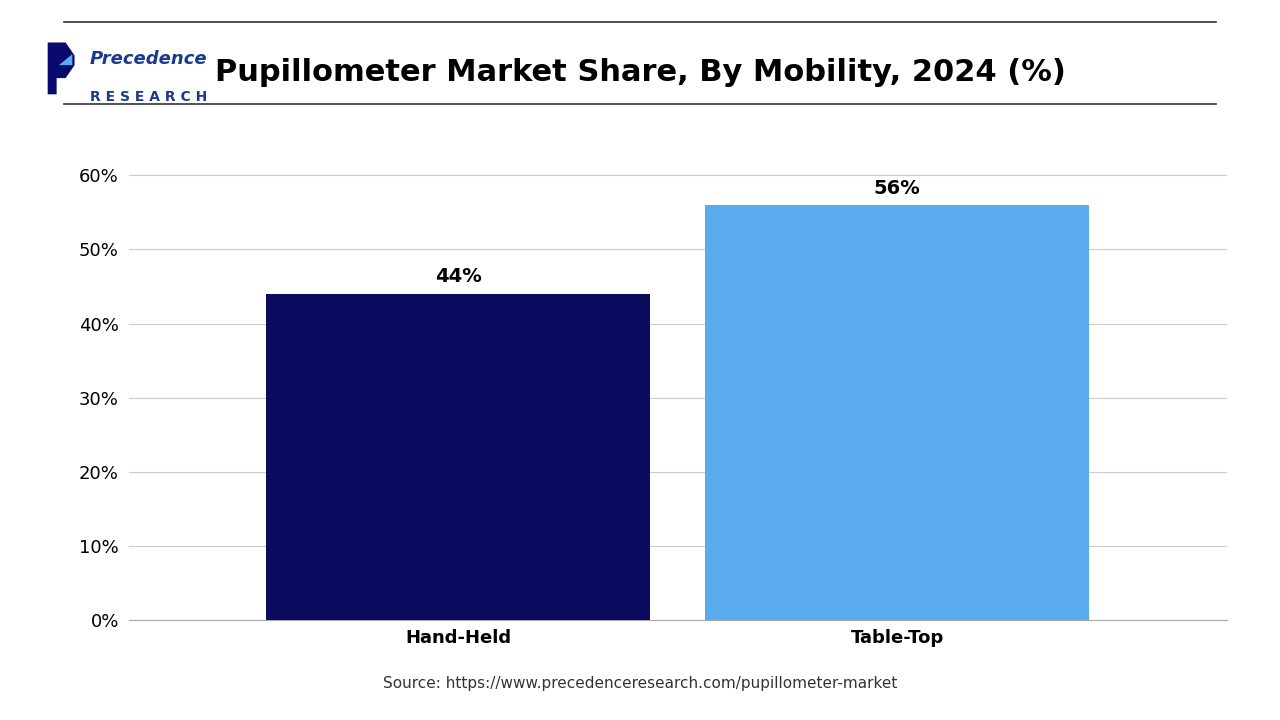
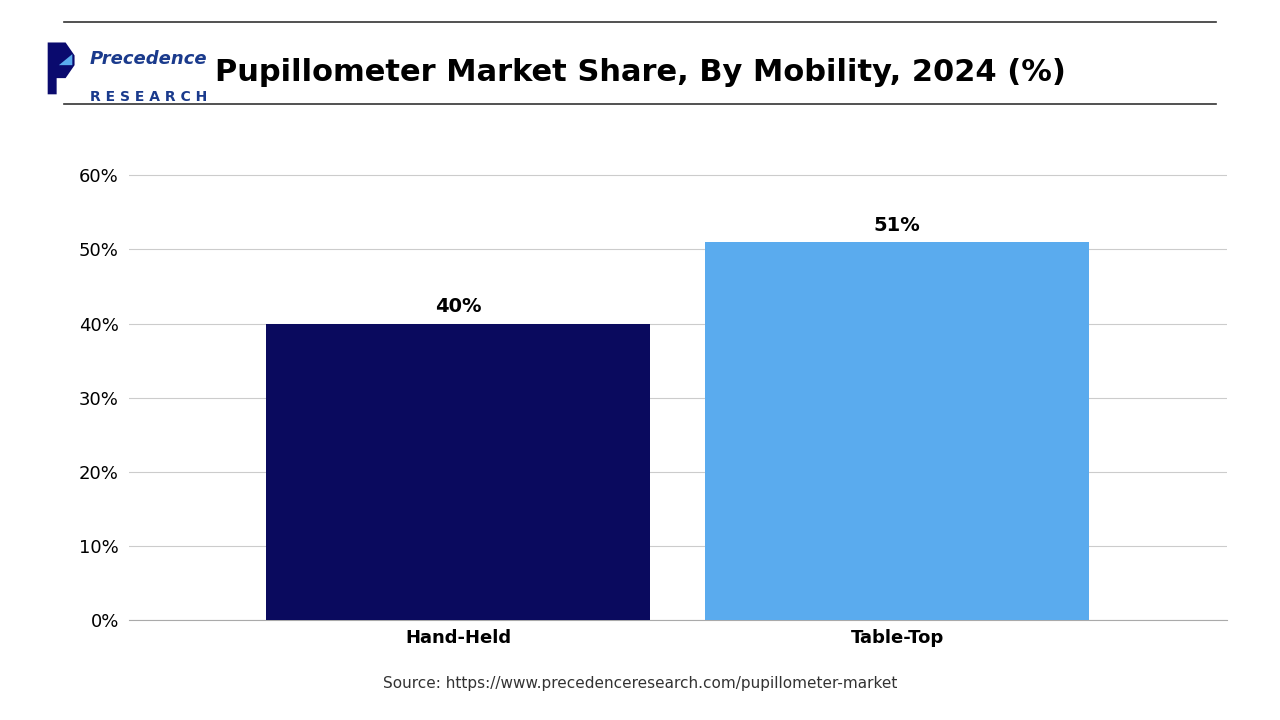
Hand-Held: 44% -> 40%
Table-Top: 56% -> 51%
